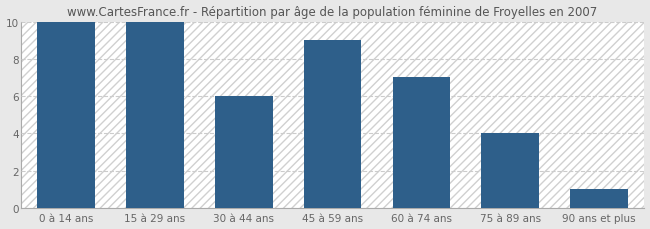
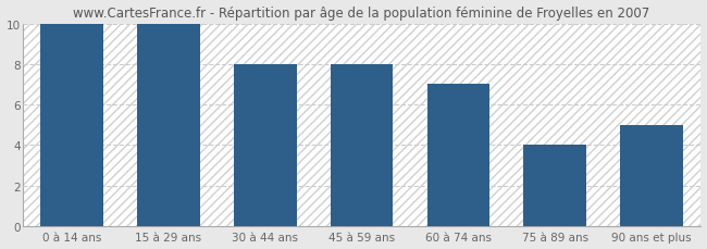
30 à 44 ans: 6 -> 8
45 à 59 ans: 9 -> 8
90 ans et plus: 1 -> 5
